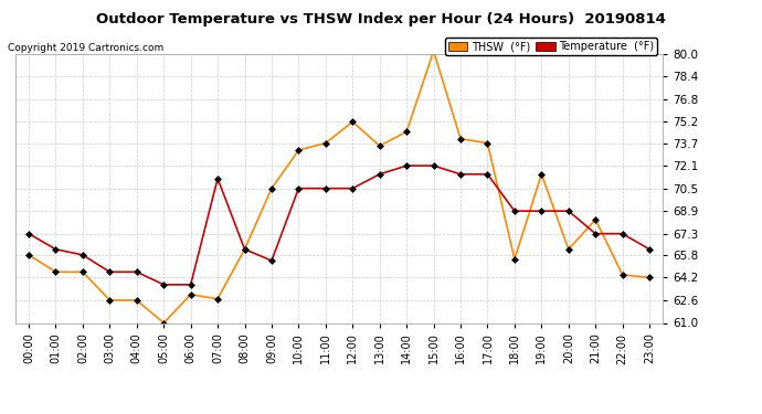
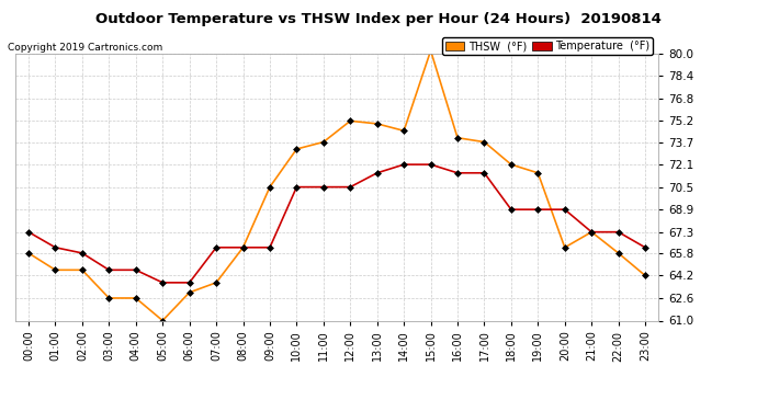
Temperature (°F)/07:00: 71.2 -> 66.2
THSW (°F)/07:00: 62.7 -> 63.7
Temperature (°F)/09:00: 65.4 -> 66.2
THSW (°F)/13:00: 73.5 -> 75.0
THSW (°F)/18:00: 65.5 -> 72.1
THSW (°F)/21:00: 68.3 -> 67.3
THSW (°F)/22:00: 64.4 -> 65.8
